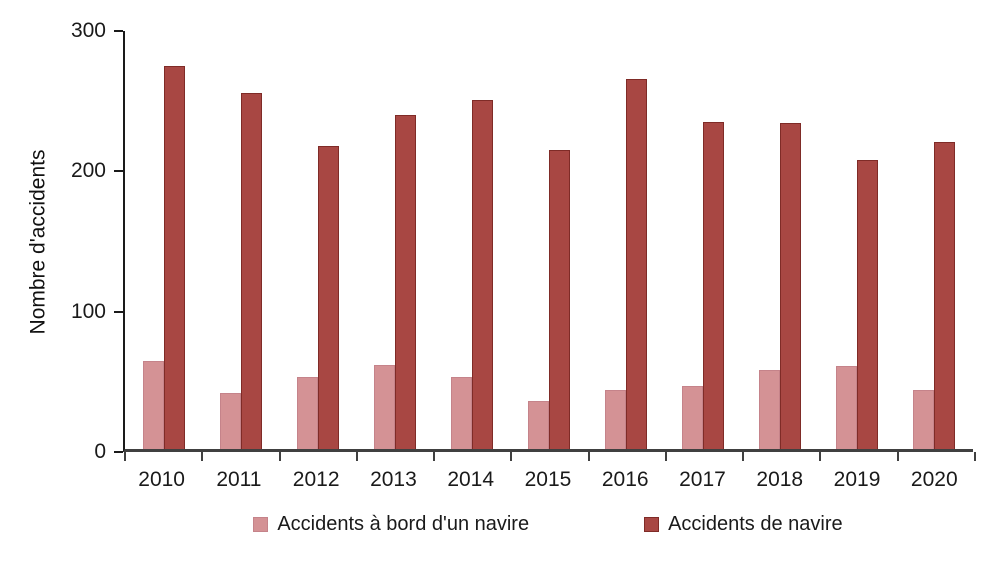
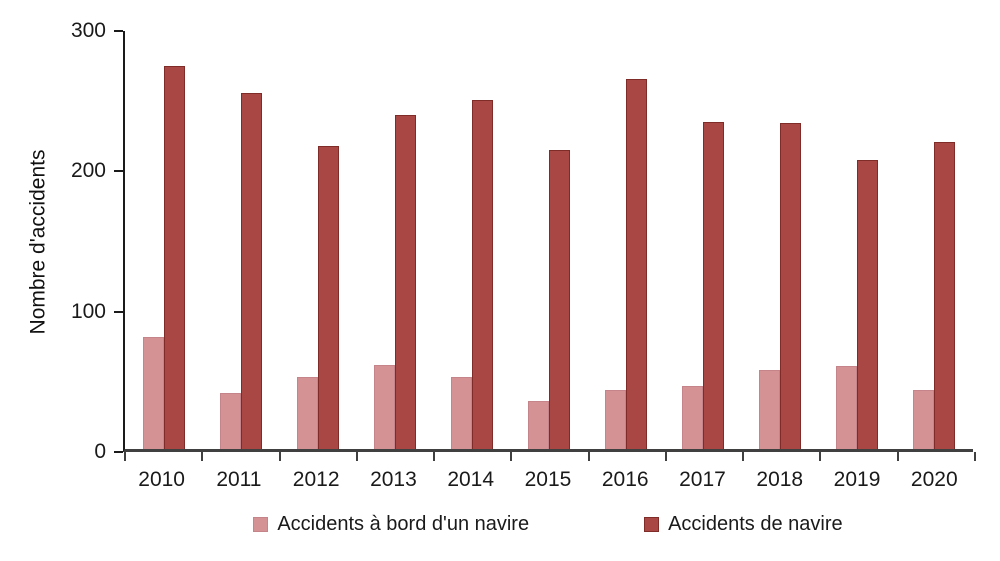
Accidents à bord d'un navire/2010: 63 -> 80
